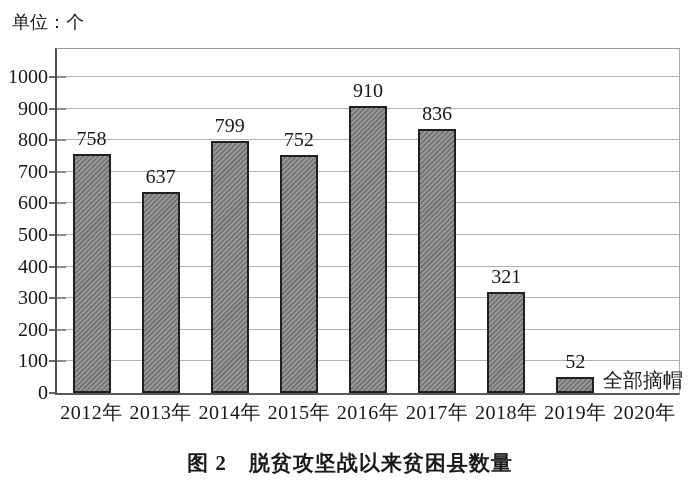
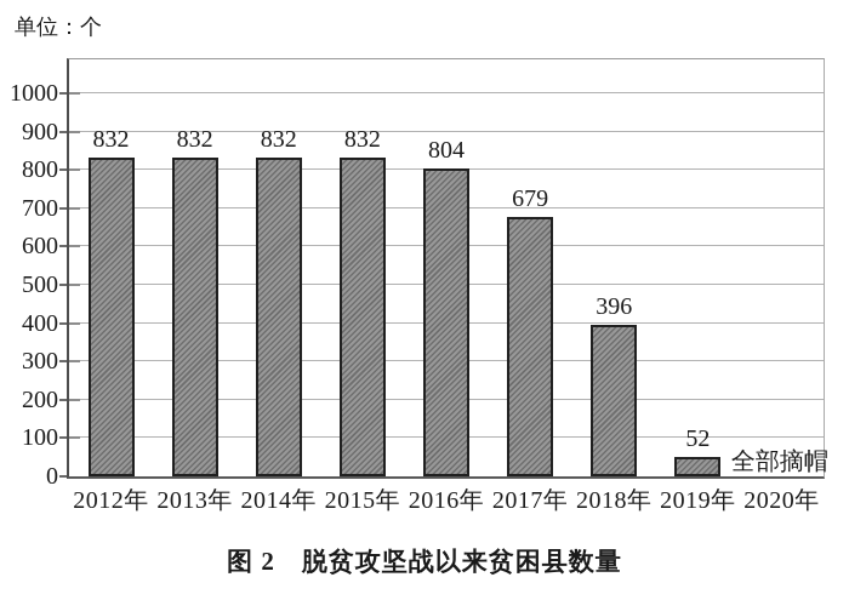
2012年: 758 -> 832
2013年: 637 -> 832
2014年: 799 -> 832
2015年: 752 -> 832
2016年: 910 -> 804
2017年: 836 -> 679
2018年: 321 -> 396
